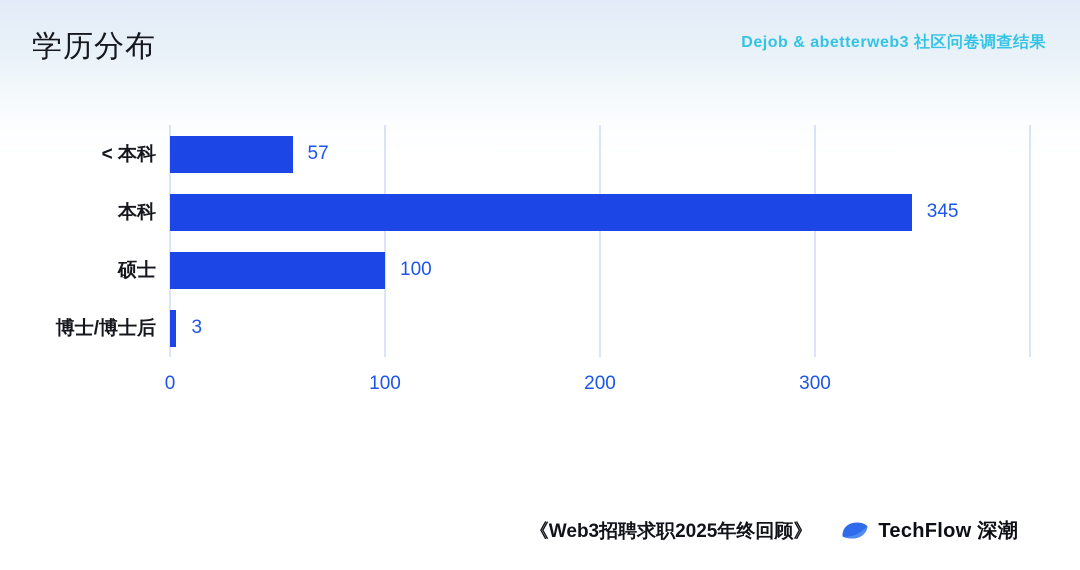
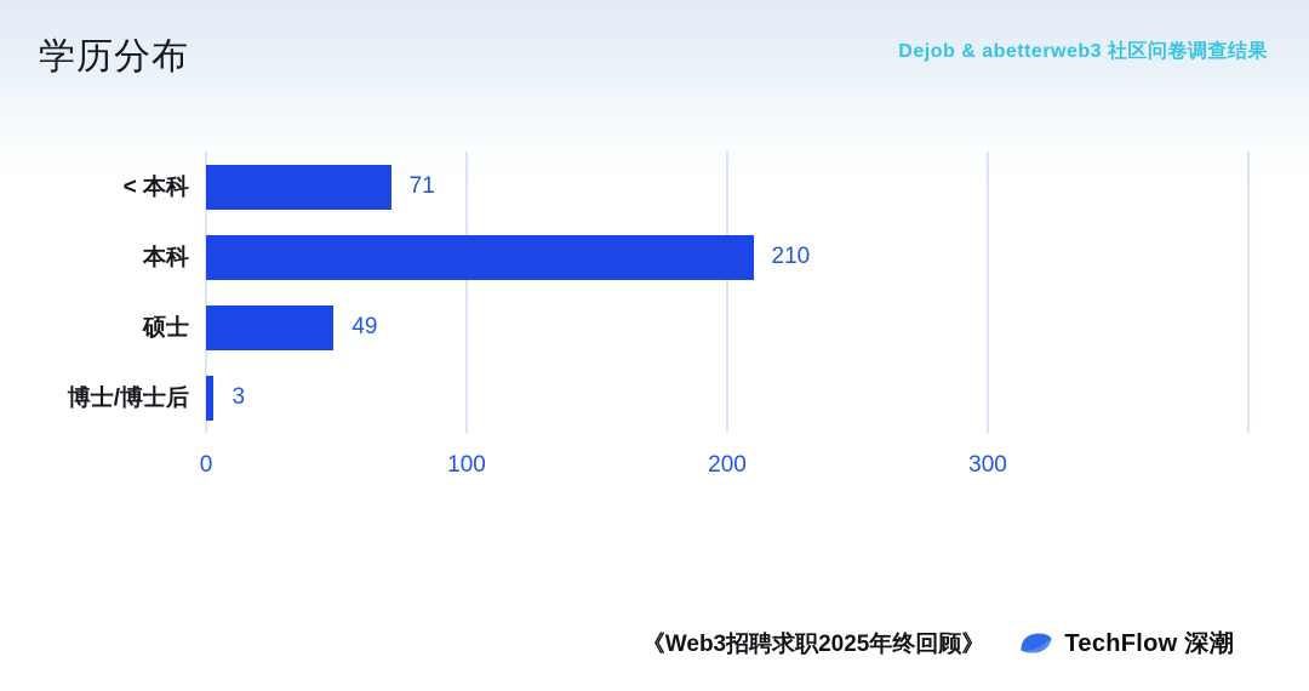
< 本科: 57 -> 71
本科: 345 -> 210
硕士: 100 -> 49
